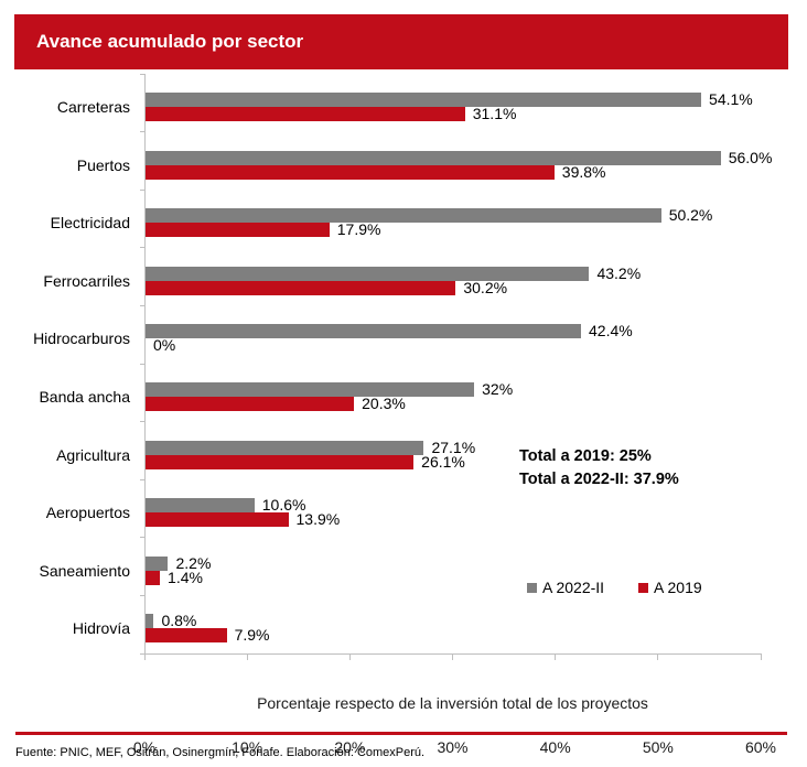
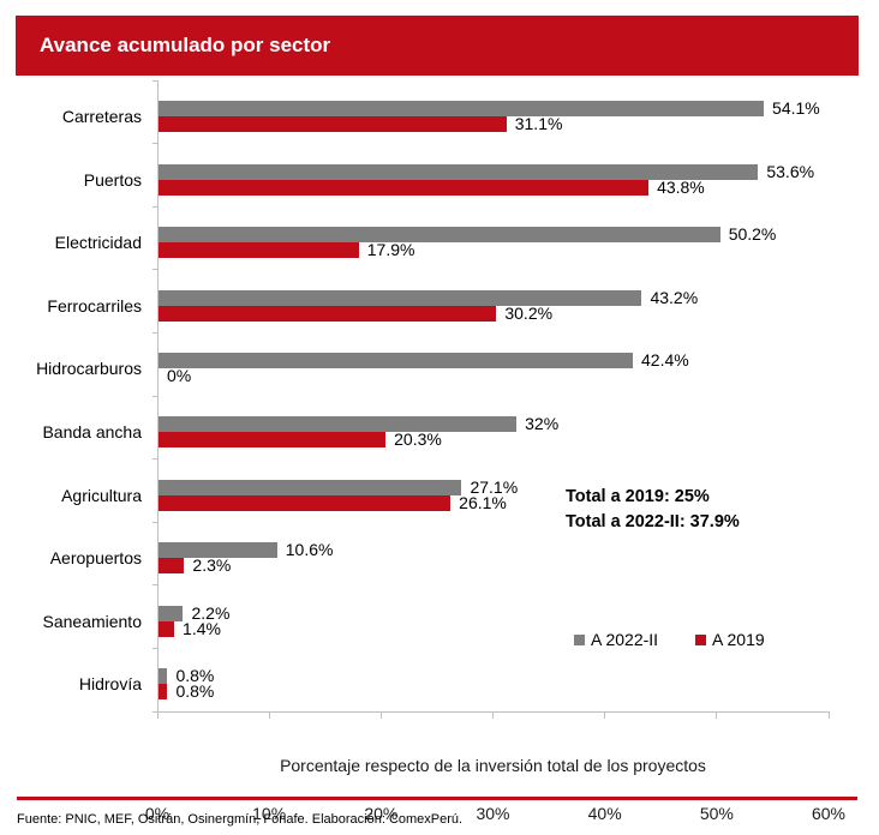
A 2022-II/Puertos: 56.0% -> 53.6%
A 2019/Puertos: 39.8% -> 43.8%
A 2019/Aeropuertos: 13.9% -> 2.3%
A 2019/Hidrovía: 7.9% -> 0.8%
